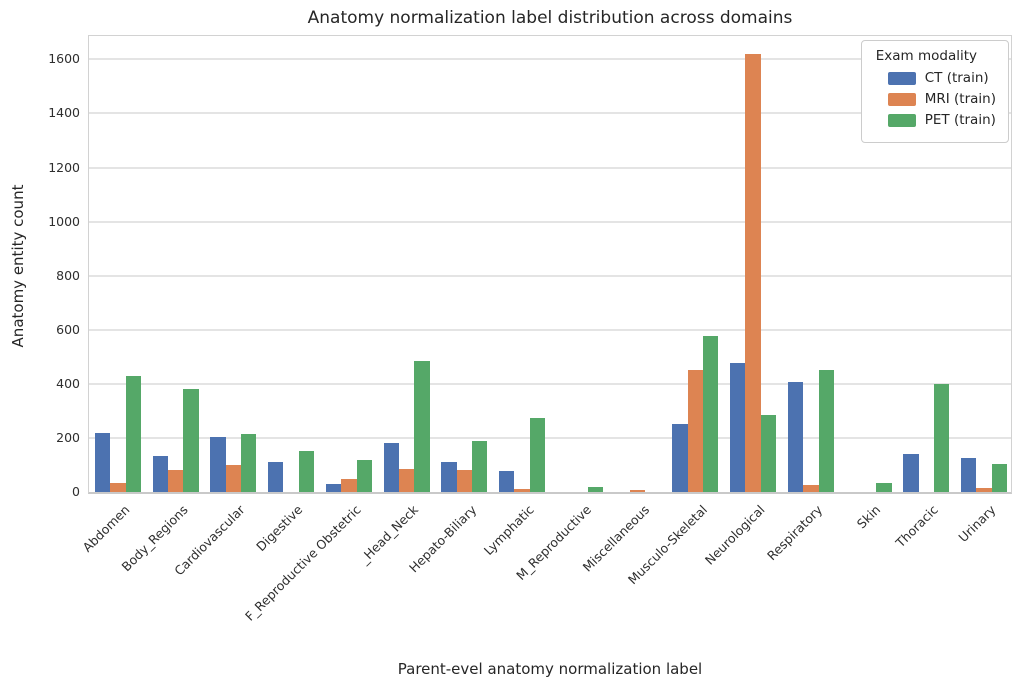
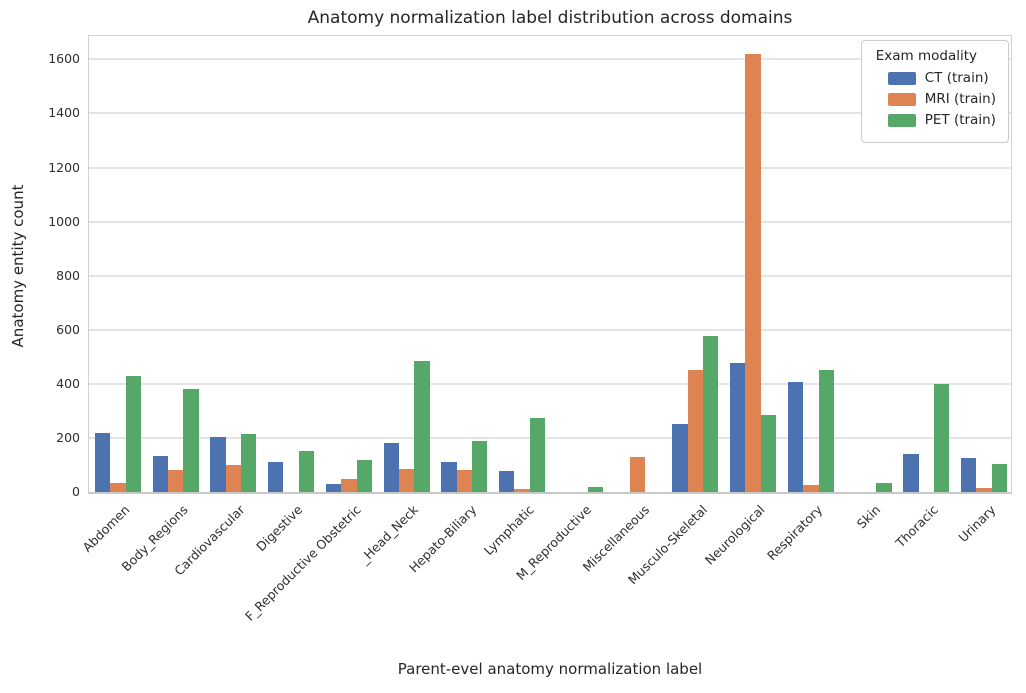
MRI (train)/Miscellaneous: 10 -> 130
